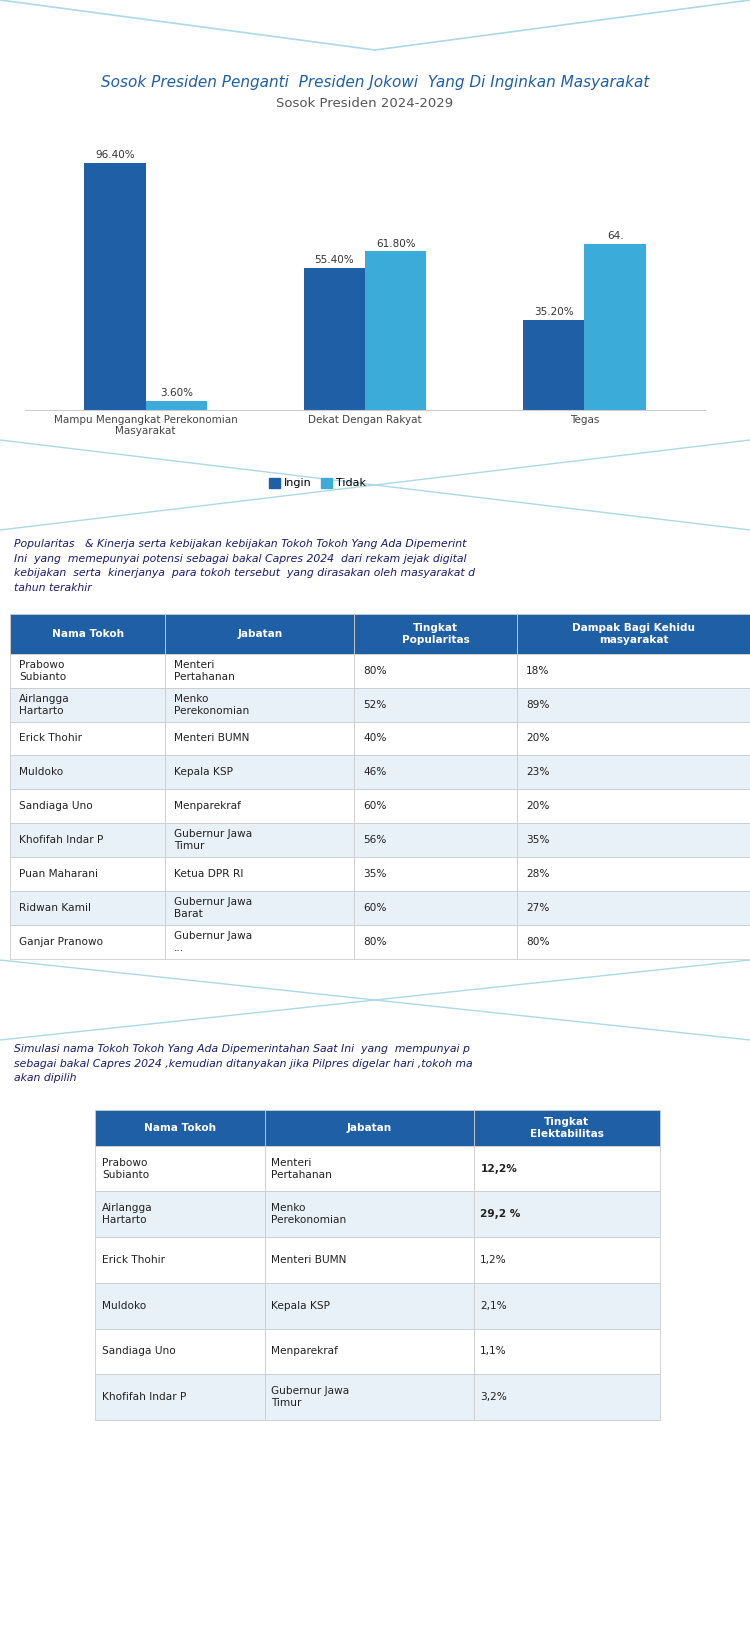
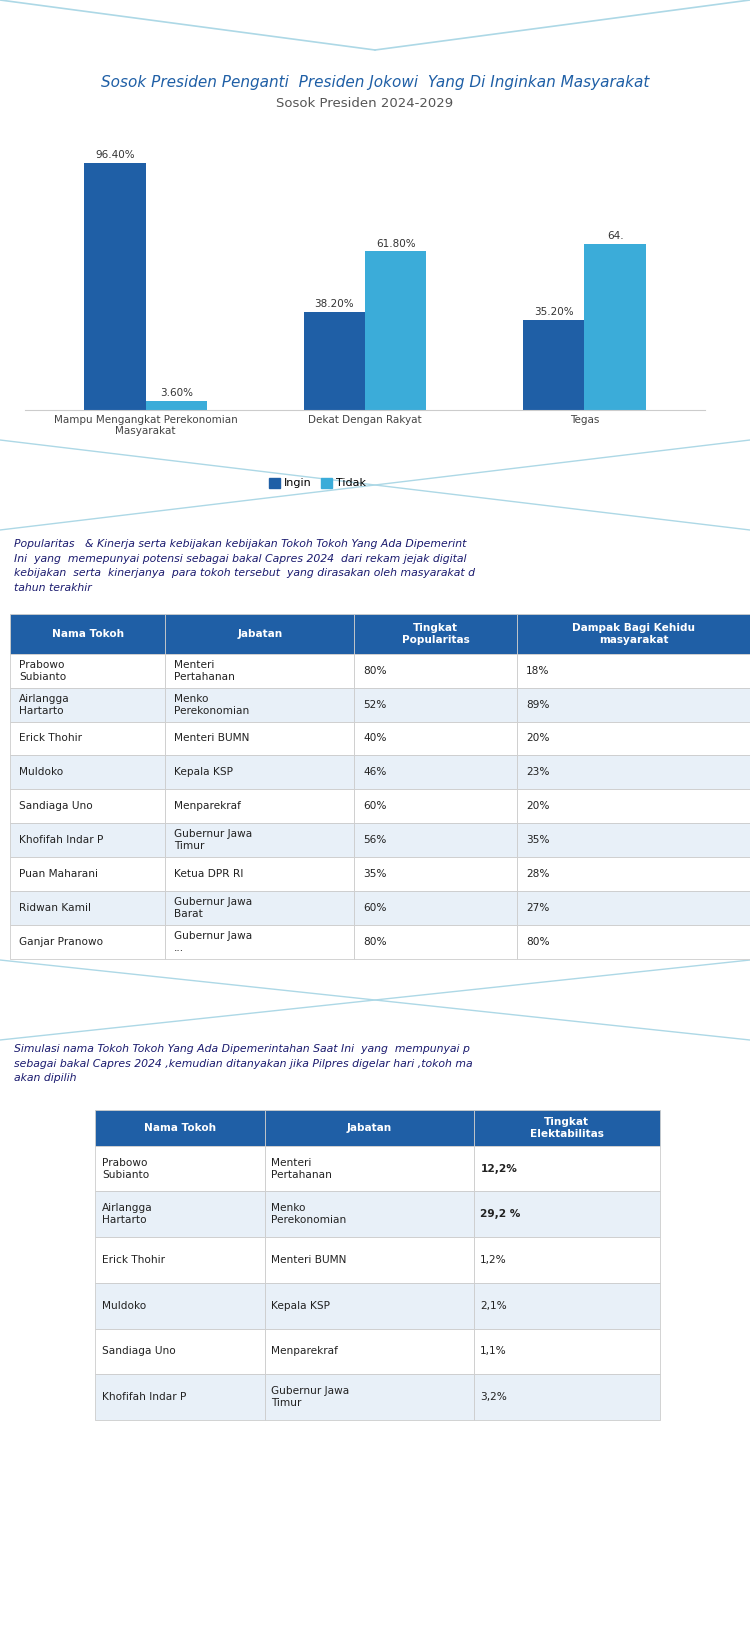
Ingin/Dekat Dengan Rakyat: 55.40% -> 38.20%
